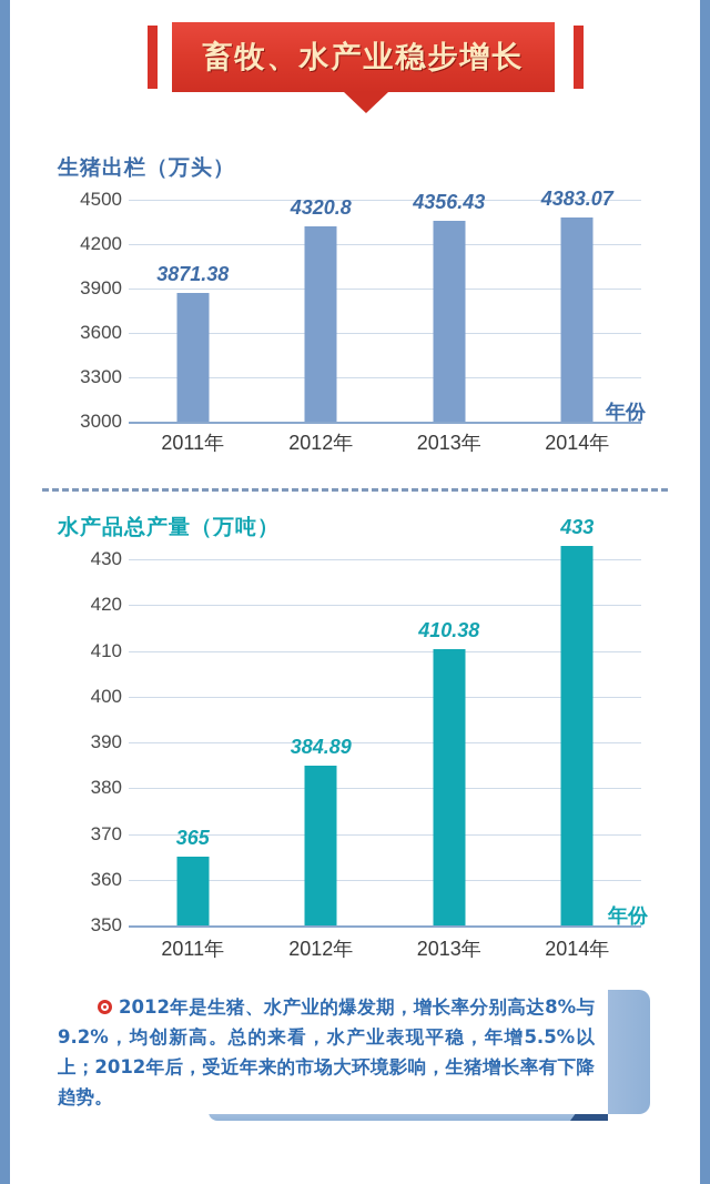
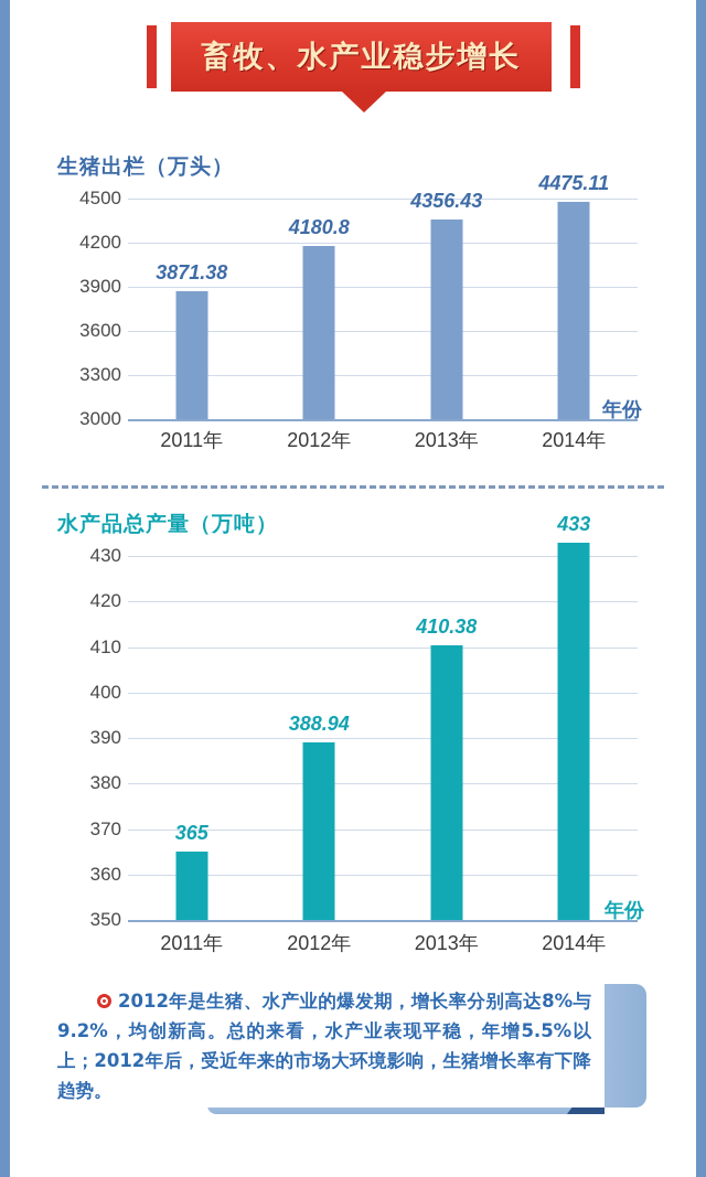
生猪出栏（万头）/2012年: 4320.8 -> 4180.8
生猪出栏（万头）/2014年: 4383.07 -> 4475.11
水产品总产量（万吨）/2012年: 384.89 -> 388.94
